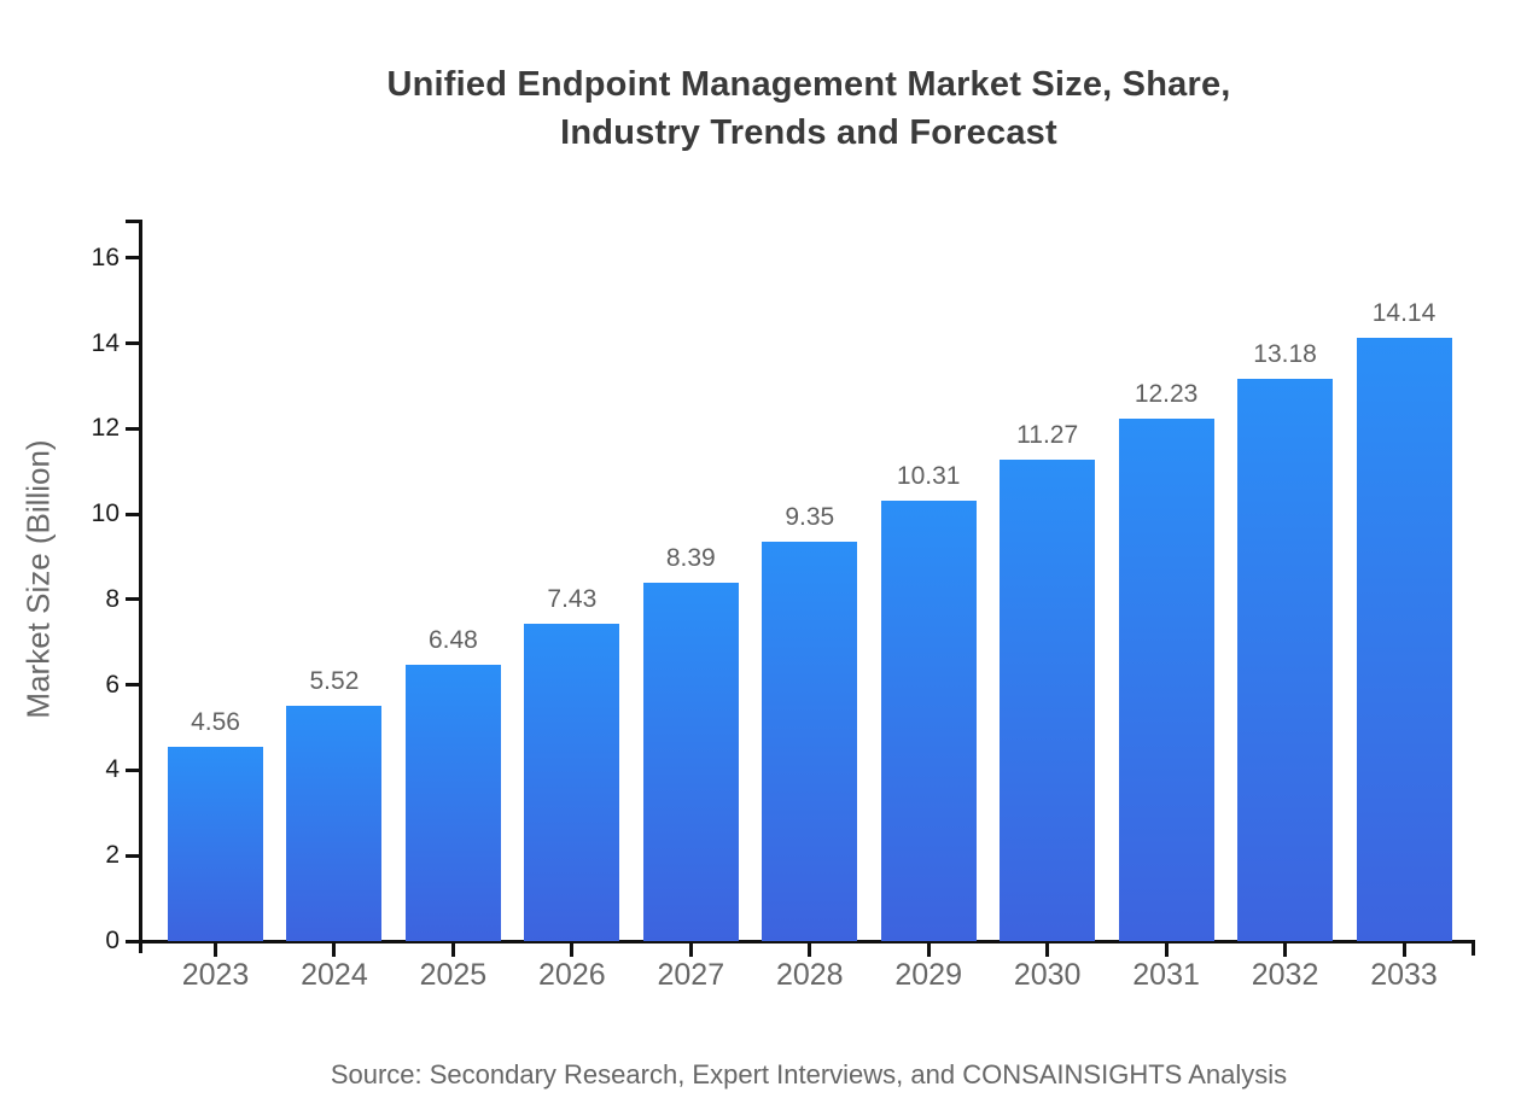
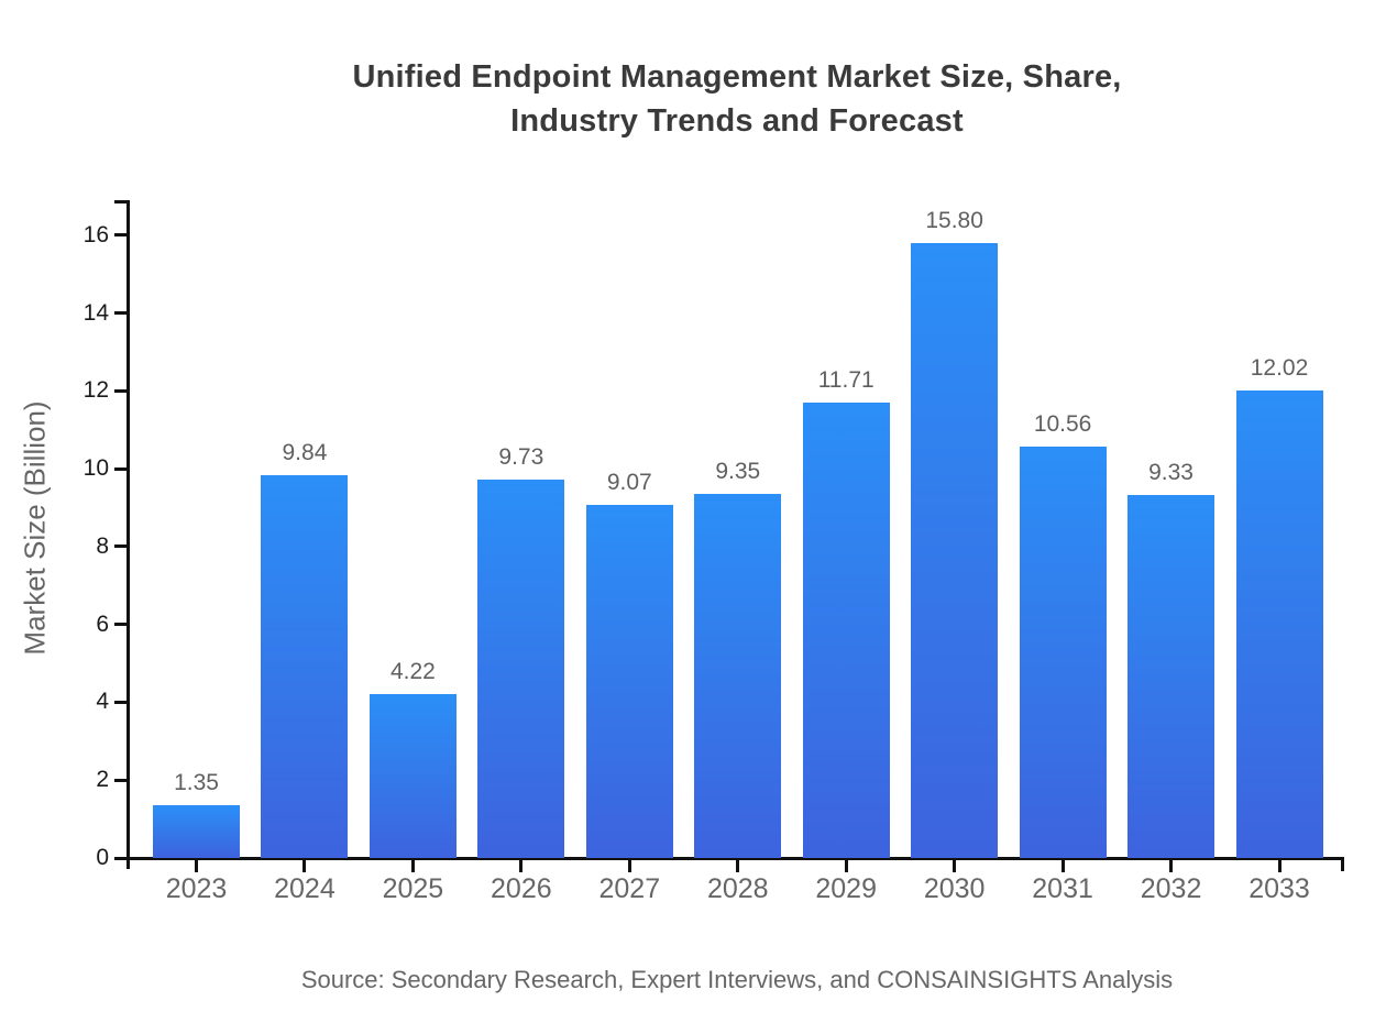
2023: 4.56 -> 1.35
2024: 5.52 -> 9.84
2025: 6.48 -> 4.22
2026: 7.43 -> 9.73
2027: 8.39 -> 9.07
2029: 10.31 -> 11.71
2030: 11.27 -> 15.80
2031: 12.23 -> 10.56
2032: 13.18 -> 9.33
2033: 14.14 -> 12.02
